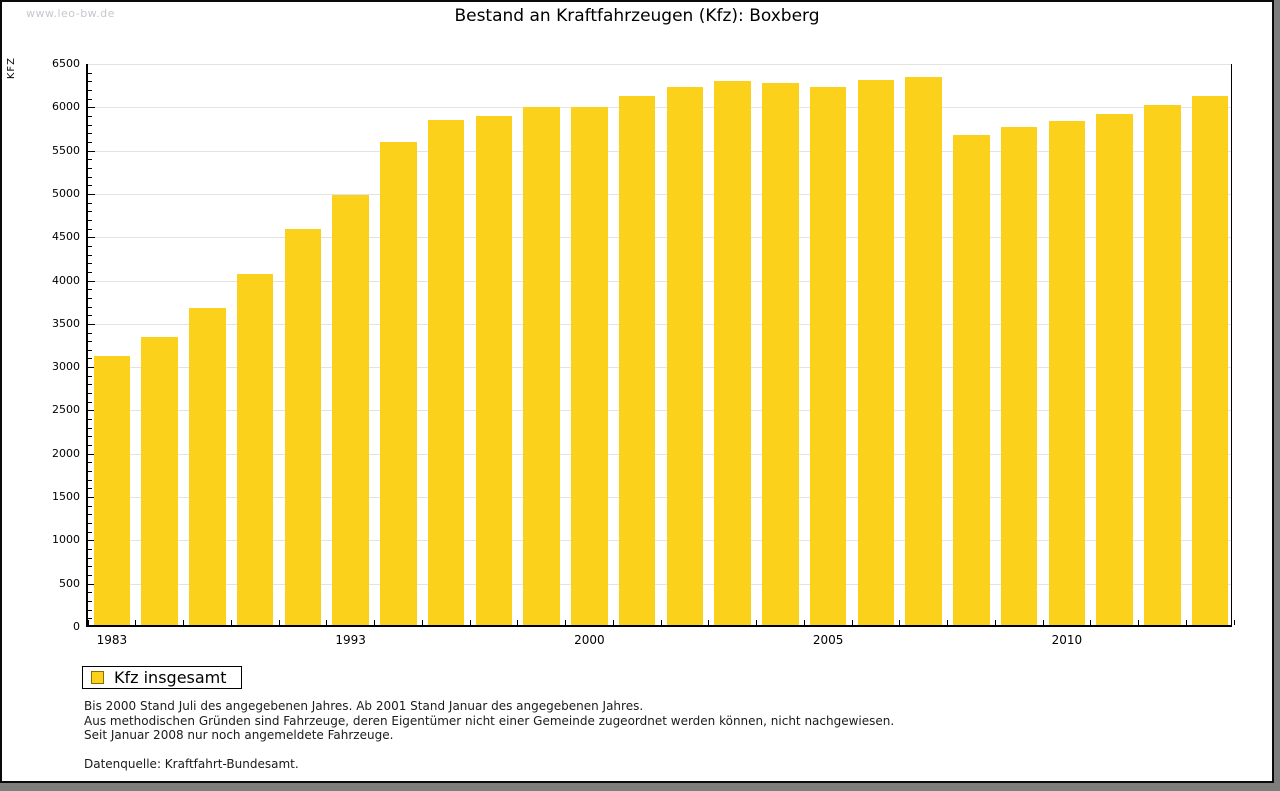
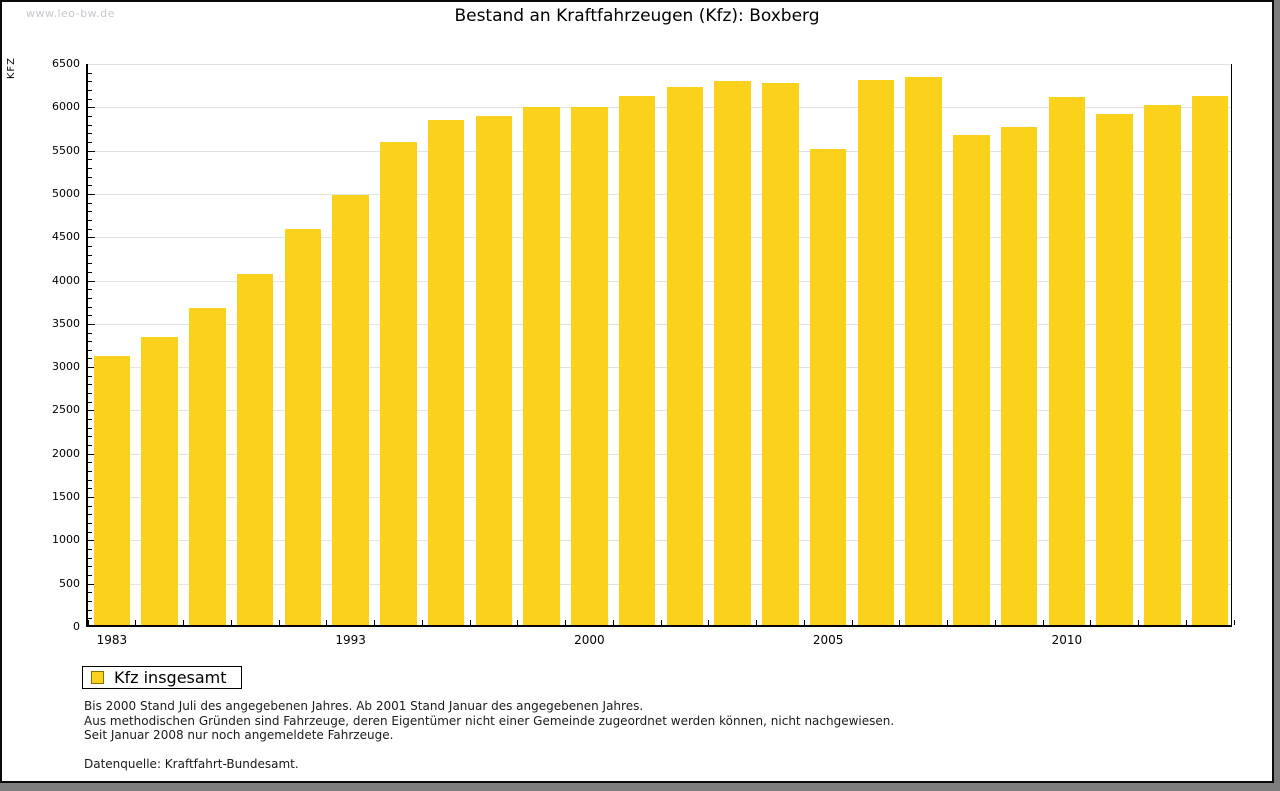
2005: 6200 -> 5500
2010: 5800 -> 6100
